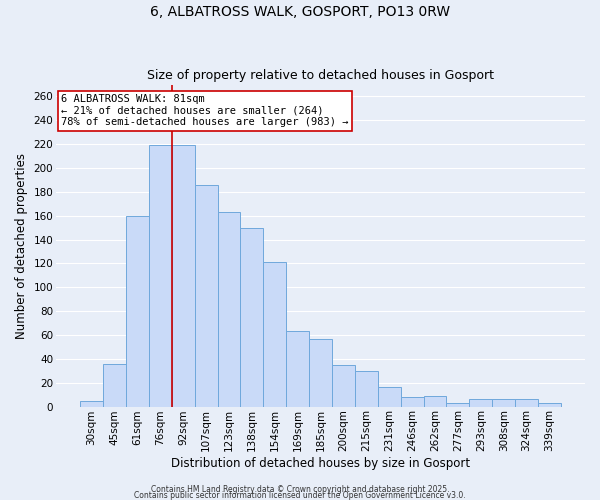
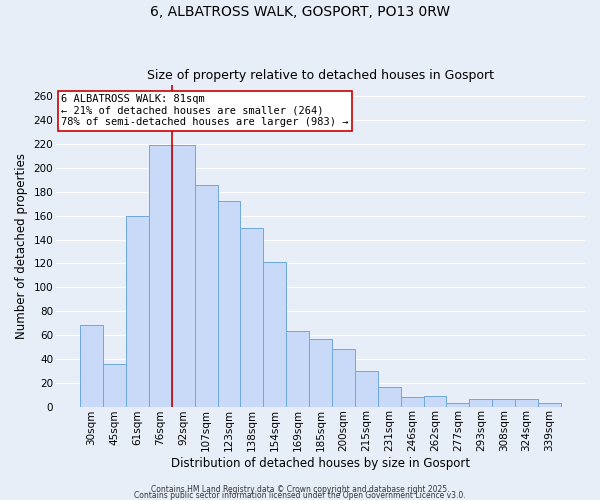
30sqm: 5 -> 68
123sqm: 163 -> 172
200sqm: 35 -> 48
